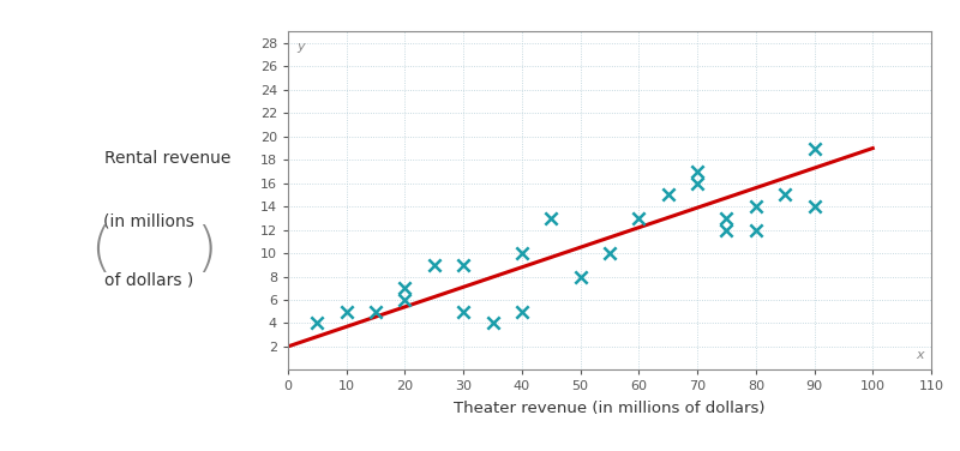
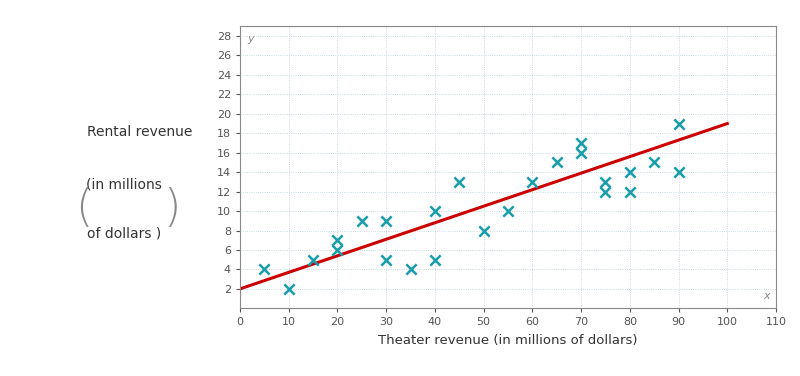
10: 5 -> 2
